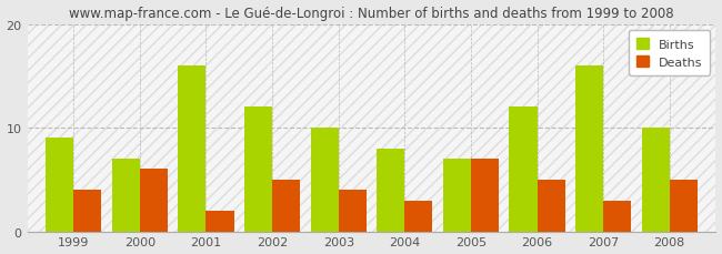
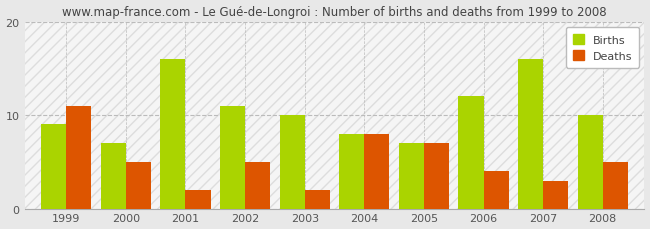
Deaths/1999: 4 -> 11
Deaths/2000: 6 -> 5
Births/2002: 12 -> 11
Deaths/2003: 4 -> 2
Deaths/2004: 3 -> 8
Deaths/2006: 5 -> 4
